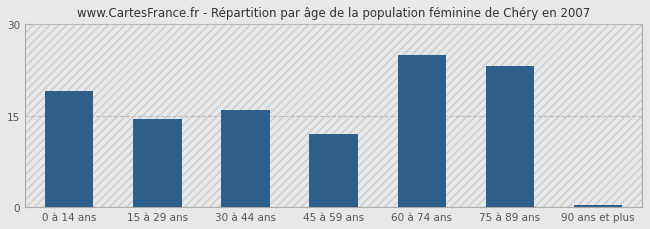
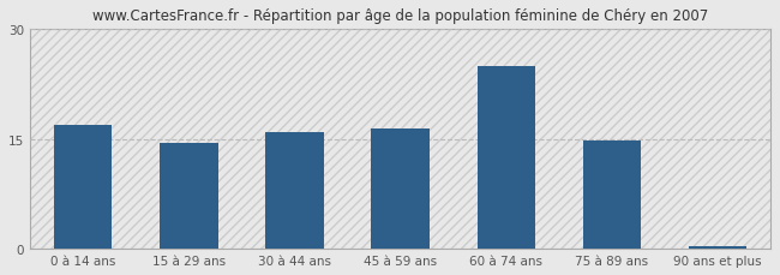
0 à 14 ans: 19.0 -> 17.0
45 à 59 ans: 12.0 -> 16.5
75 à 89 ans: 23.2 -> 14.8
